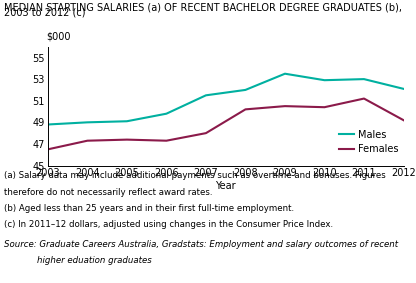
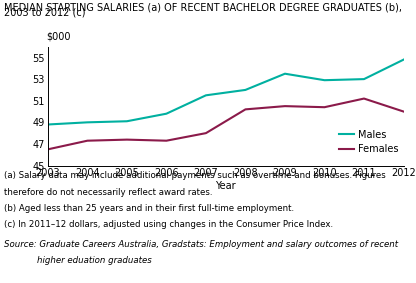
Males/2012: 52.1 -> 54.8
Females/2012: 49.2 -> 50.0
